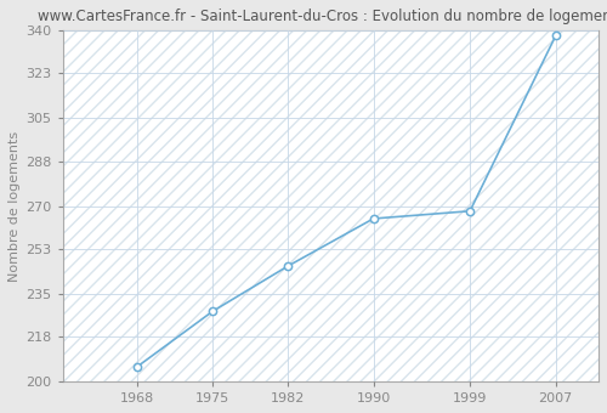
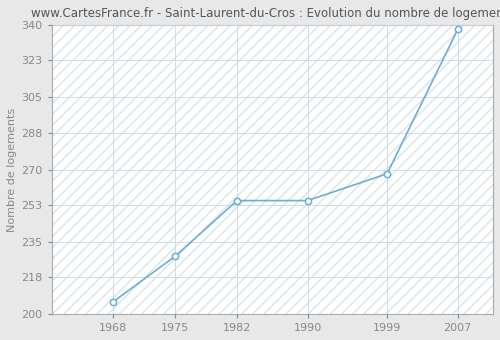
1982: 246 -> 255
1990: 265 -> 255
